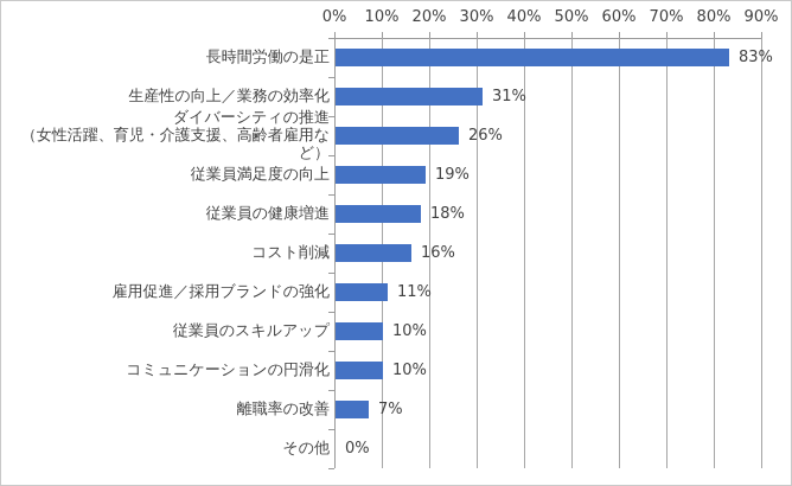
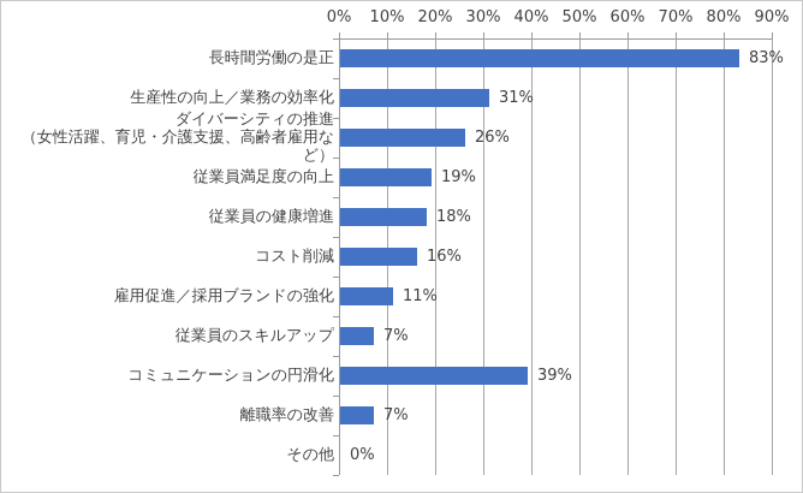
従業員のスキルアップ: 10% -> 7%
コミュニケーションの円滑化: 10% -> 39%
